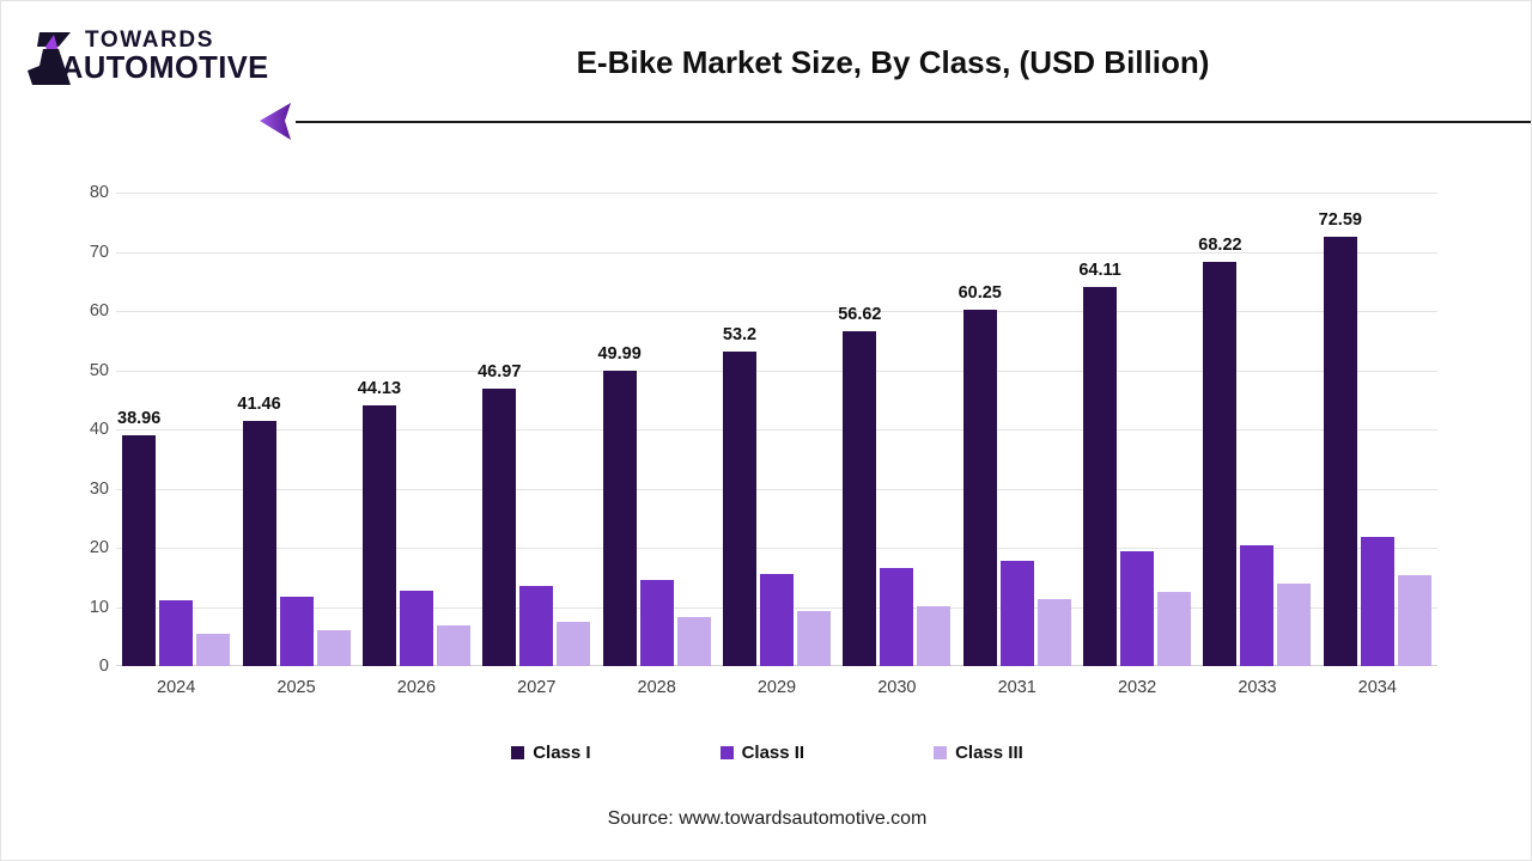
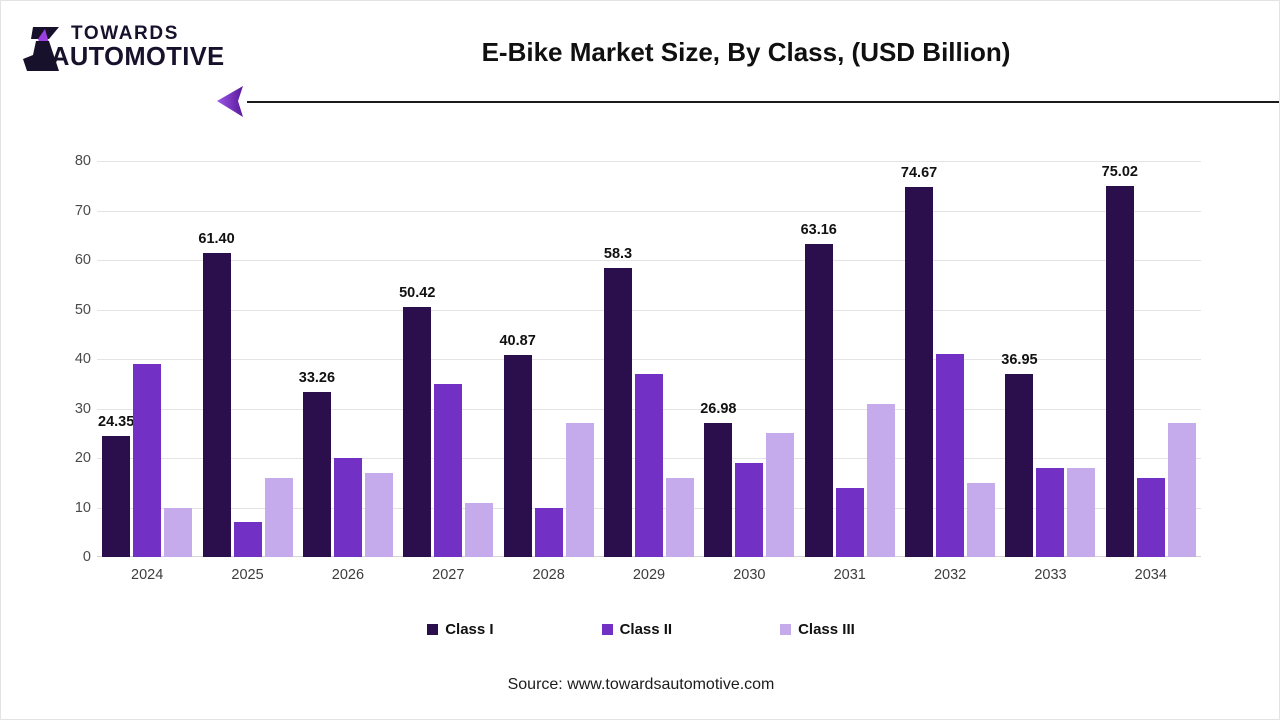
Class I/2024: 38.96 -> 24.35
Class II/2024: 11 -> 39
Class III/2024: 6 -> 10
Class I/2025: 41.46 -> 61.40
Class II/2025: 12 -> 7
Class III/2025: 6 -> 16
Class I/2026: 44.13 -> 33.26
Class II/2026: 13 -> 20
Class III/2026: 7 -> 17
Class I/2027: 46.97 -> 50.42
Class II/2027: 14 -> 35
Class III/2027: 8 -> 11
Class I/2028: 49.99 -> 40.87
Class II/2028: 15 -> 10
Class III/2028: 8 -> 27
Class I/2029: 53.2 -> 58.3
Class II/2029: 16 -> 37
Class III/2029: 9 -> 16
Class I/2030: 56.62 -> 26.98
Class II/2030: 17 -> 19
Class III/2030: 10 -> 25
Class I/2031: 60.25 -> 63.16
Class II/2031: 18 -> 14
Class III/2031: 11 -> 31
Class I/2032: 64.11 -> 74.67
Class II/2032: 19 -> 41
Class III/2032: 12 -> 15
Class I/2033: 68.22 -> 36.95
Class II/2033: 20 -> 18
Class III/2033: 14 -> 18
Class I/2034: 72.59 -> 75.02
Class II/2034: 22 -> 16
Class III/2034: 15 -> 27
